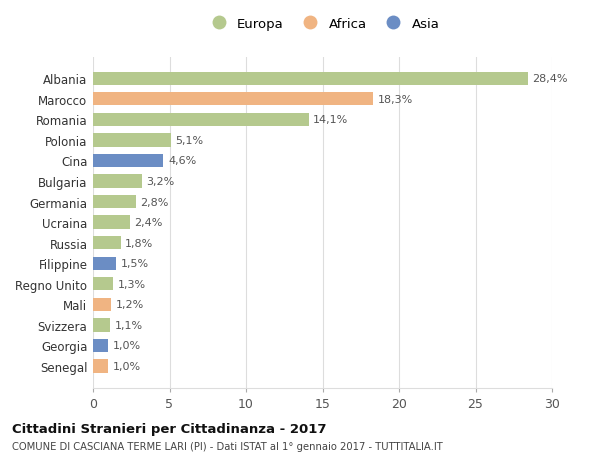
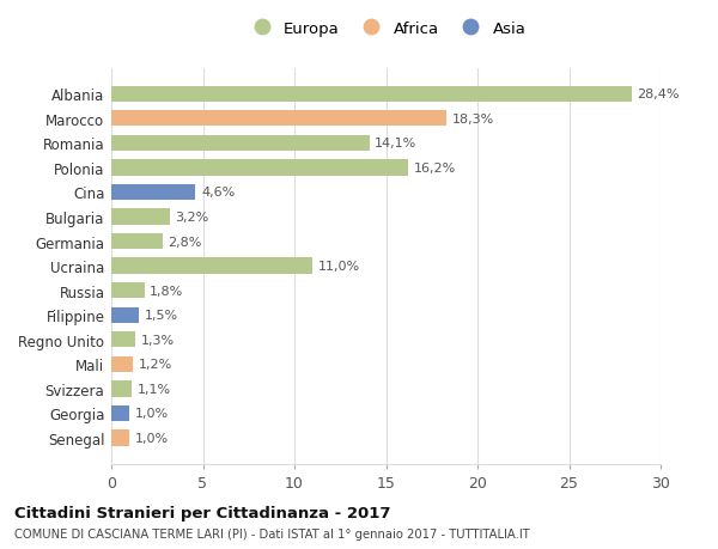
Polonia: 5,1% -> 16,2%
Ucraina: 2,4% -> 11,0%
